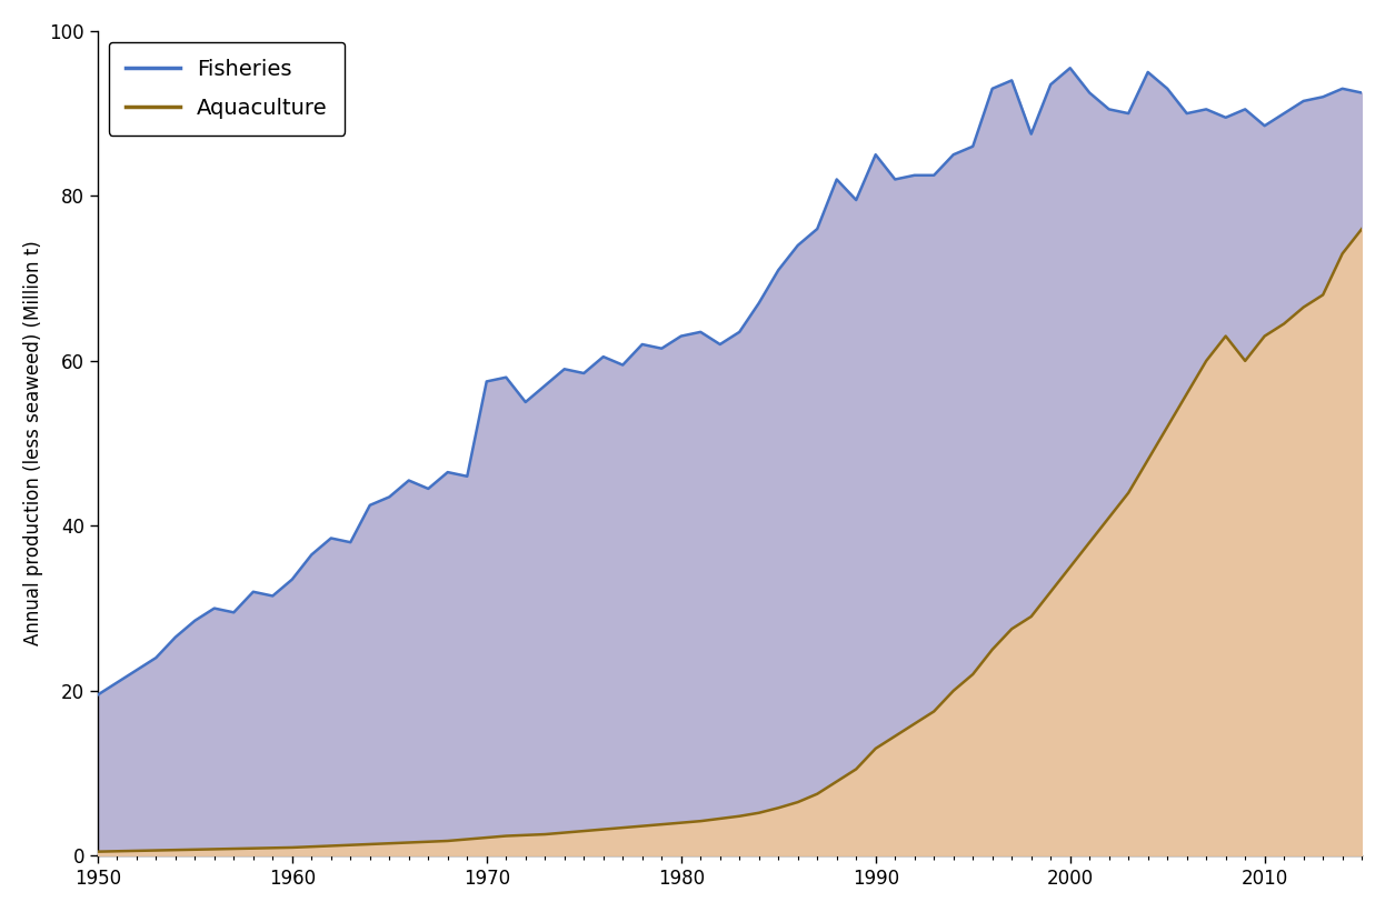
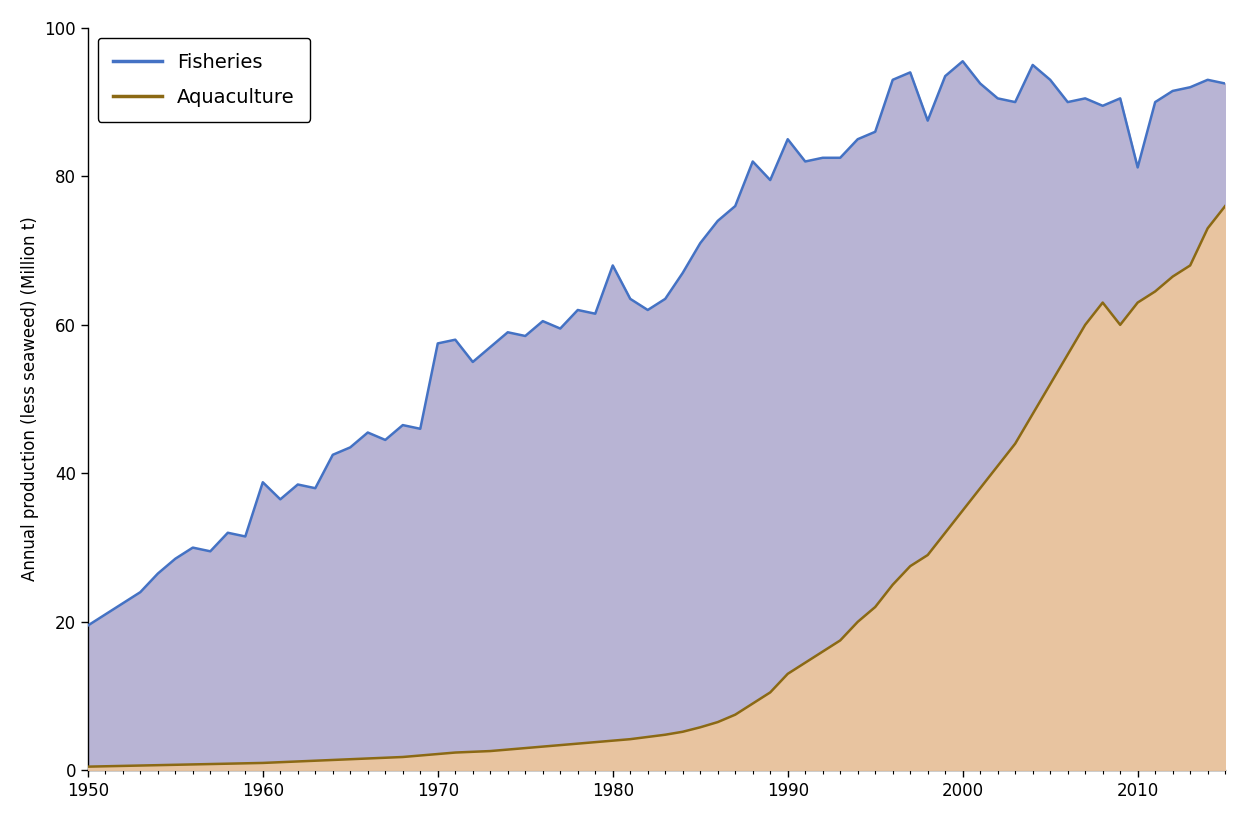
Fisheries/1960: 33.5 -> 38.8
Fisheries/1980: 63.0 -> 68.0
Fisheries/2010: 88.5 -> 81.2
